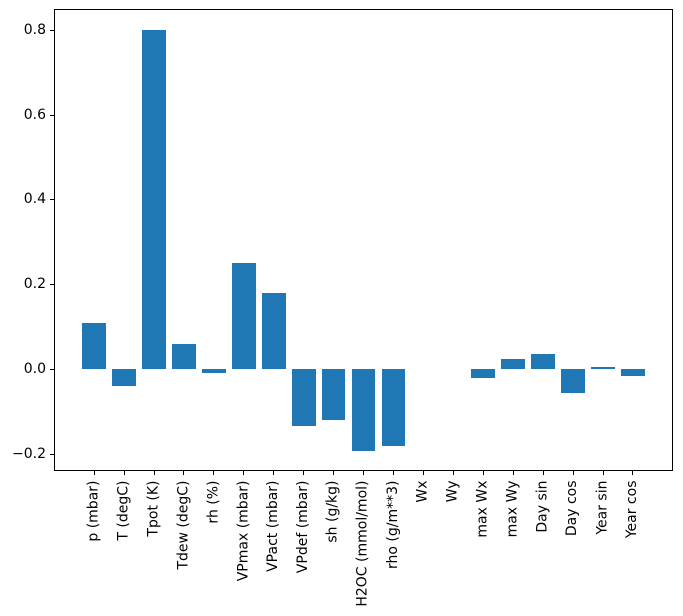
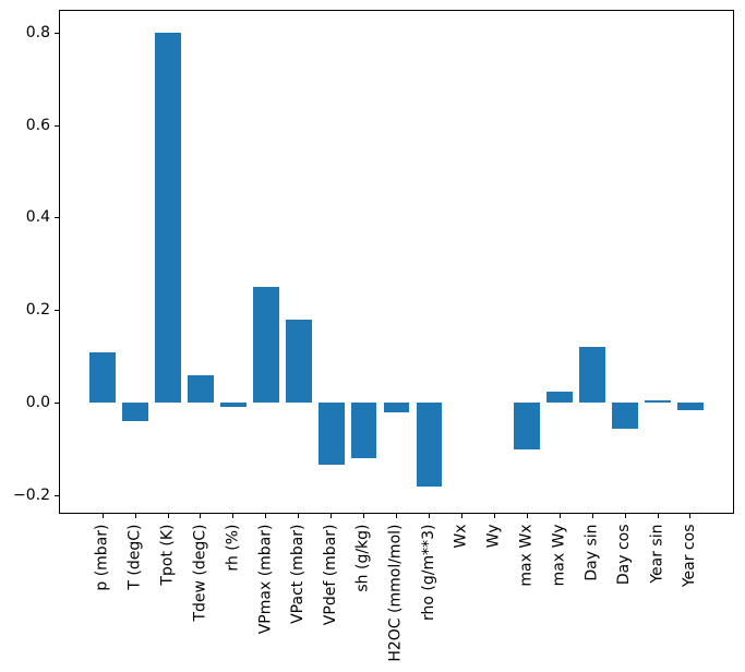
H2OC (mmol/mol): -0.19 -> -0.02
max Wx: -0.02 -> -0.10
Day sin: 0.04 -> 0.12
